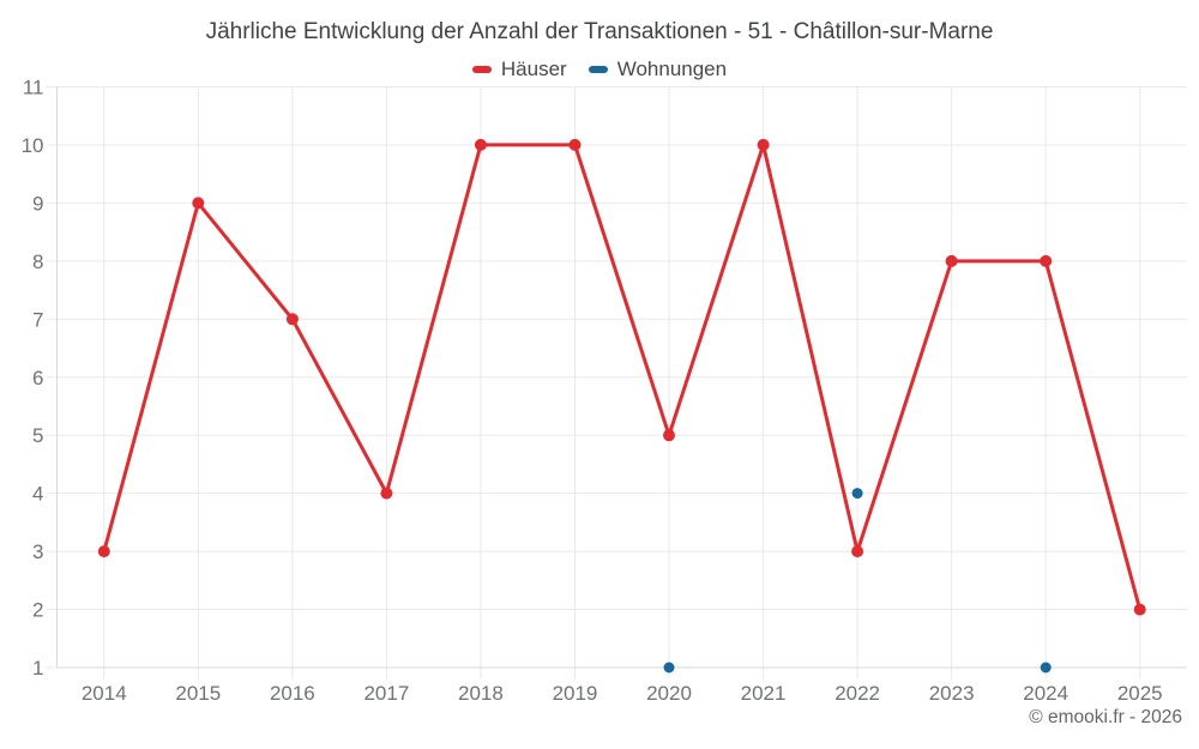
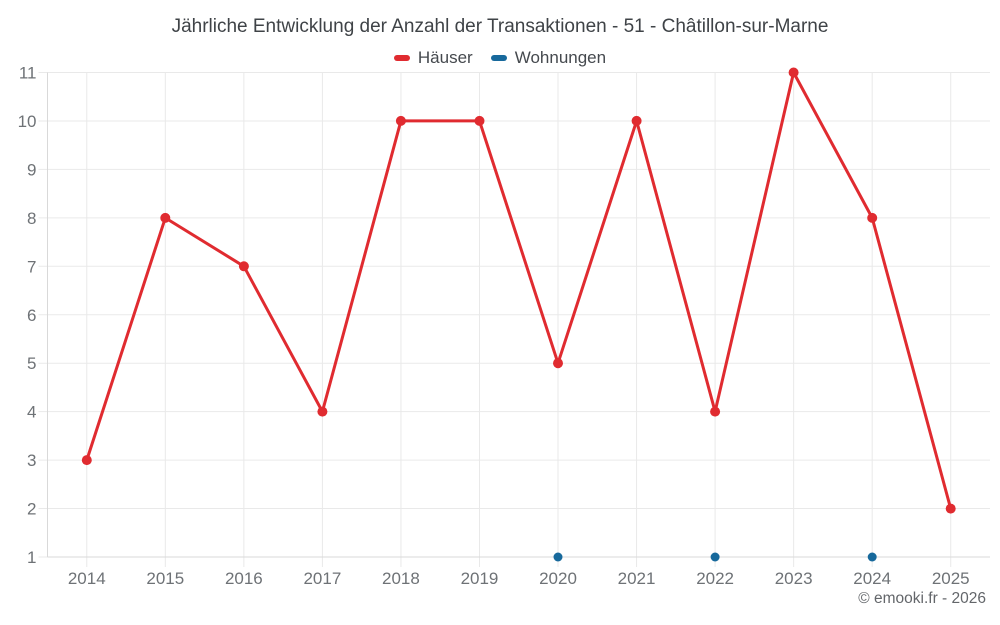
Häuser/2015: 9 -> 8
Häuser/2022: 3 -> 4
Wohnungen/2022: 4 -> 1
Häuser/2023: 8 -> 11
